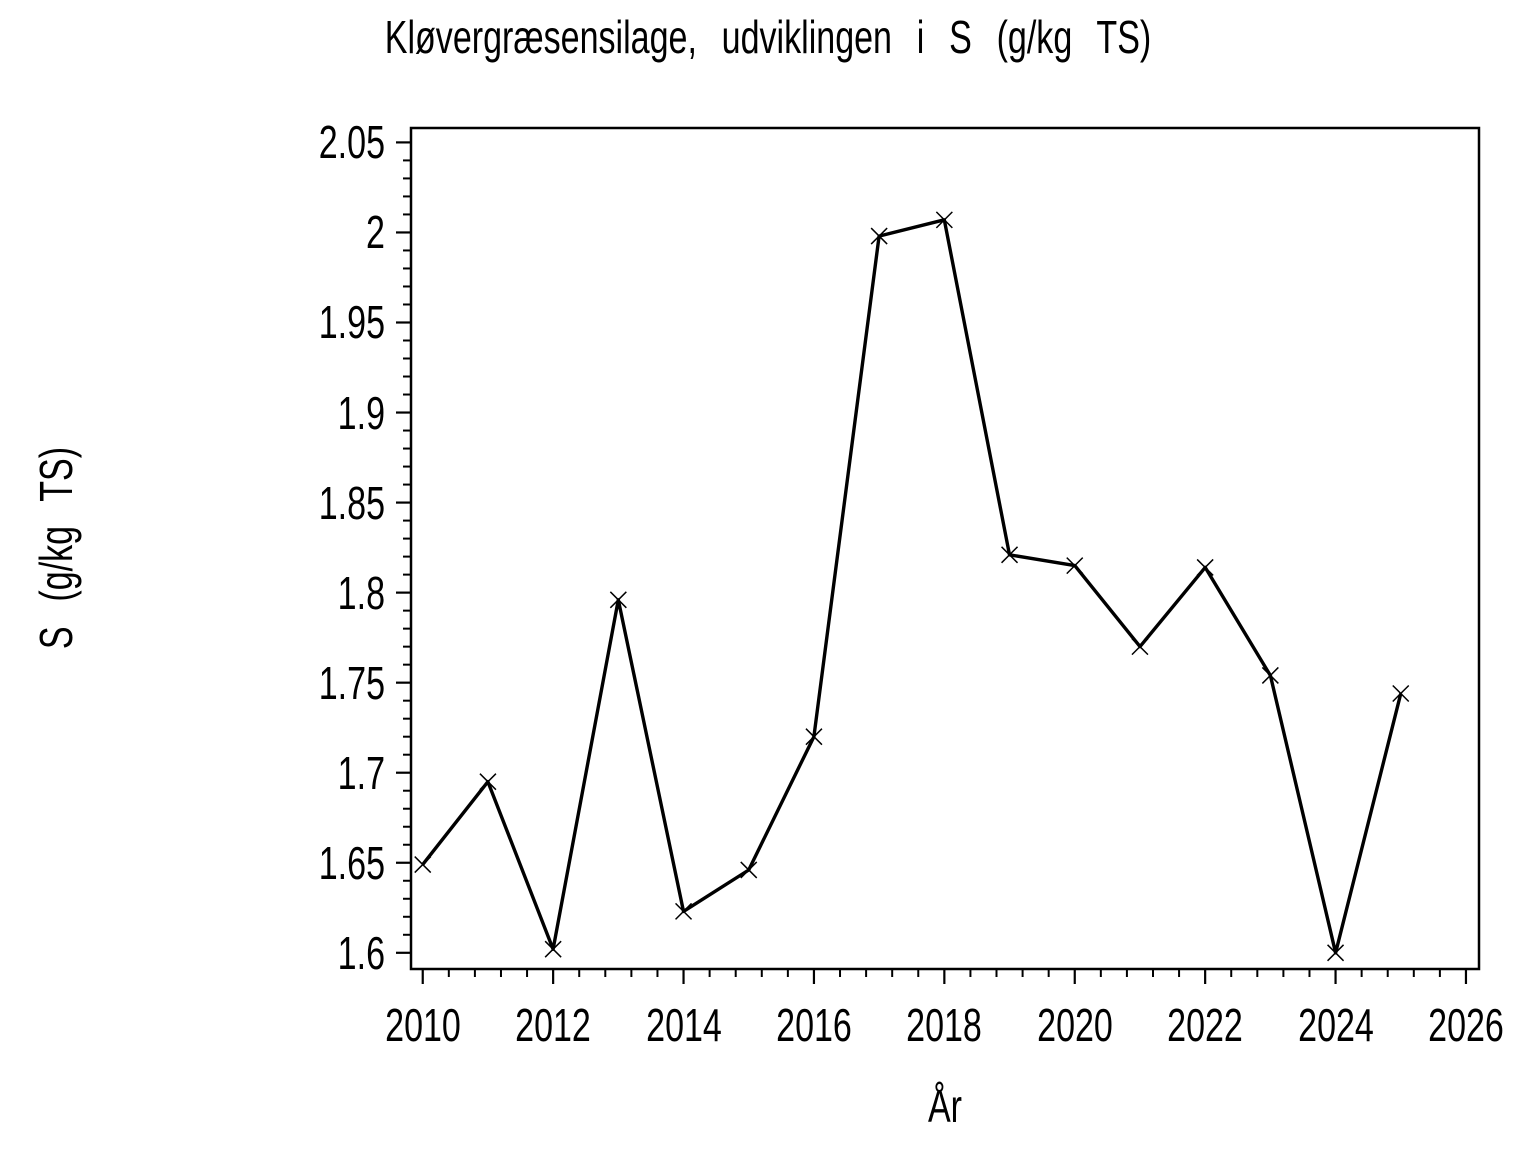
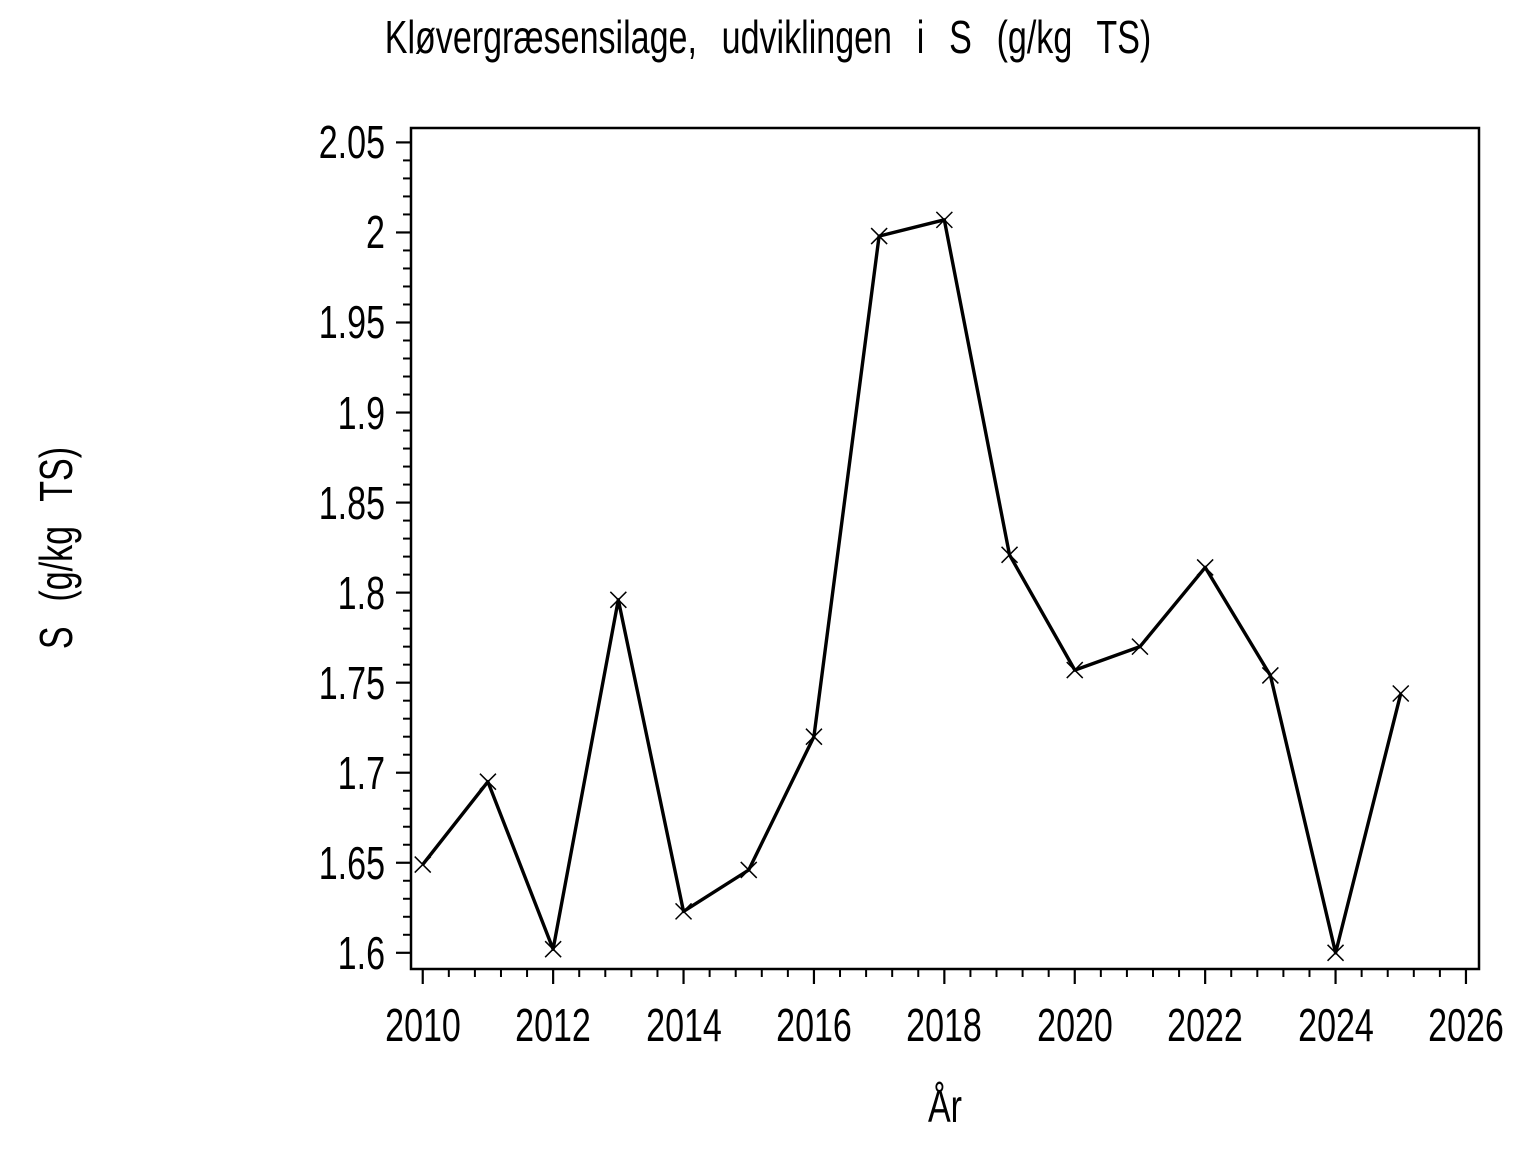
2020: 1.815 -> 1.757
